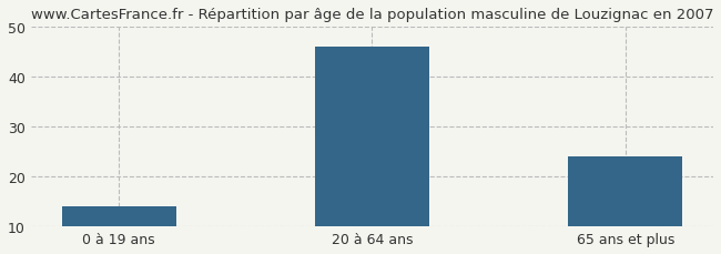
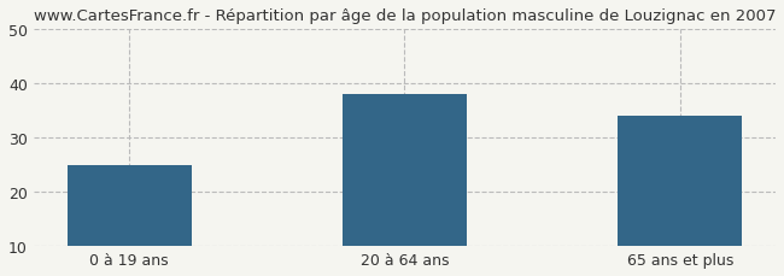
0 à 19 ans: 14 -> 25
20 à 64 ans: 46 -> 38
65 ans et plus: 24 -> 34
